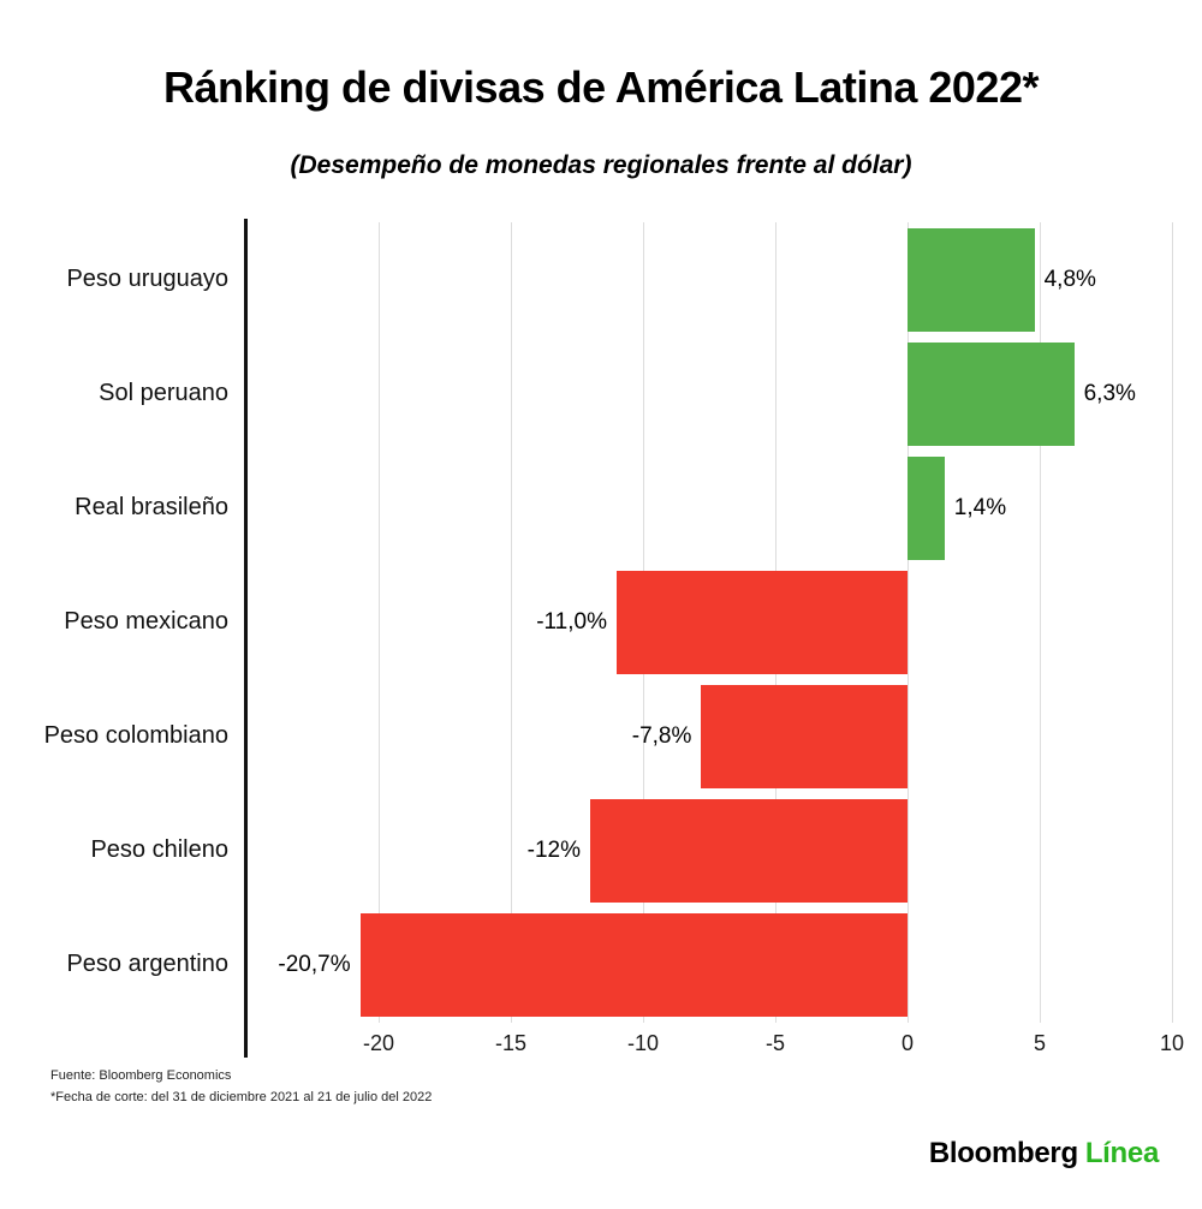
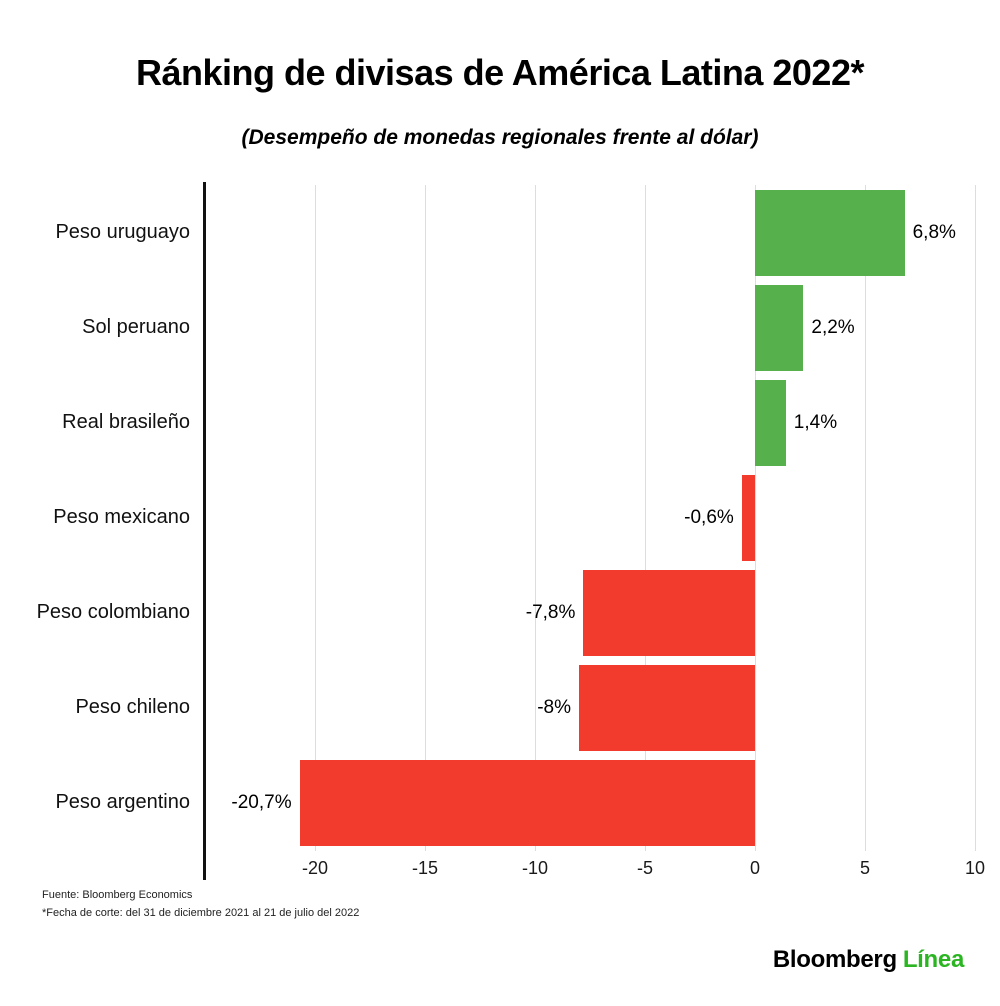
Peso uruguayo: 4,8% -> 6,8%
Sol peruano: 6,3% -> 2,2%
Peso mexicano: -11,0% -> -0,6%
Peso chileno: -12% -> -8%
